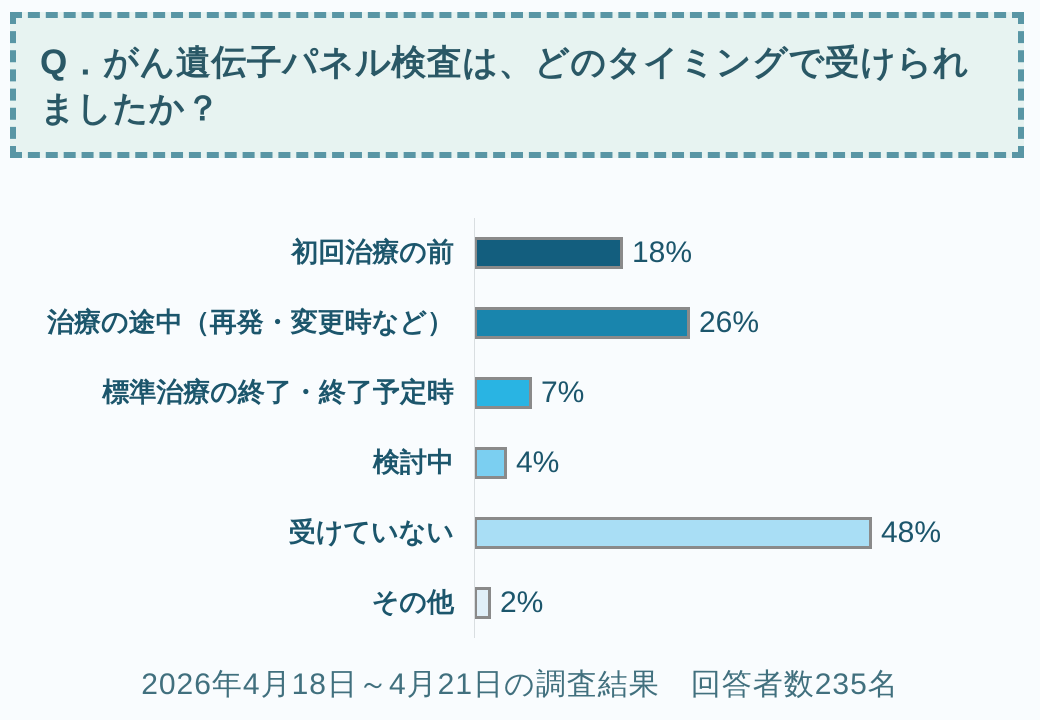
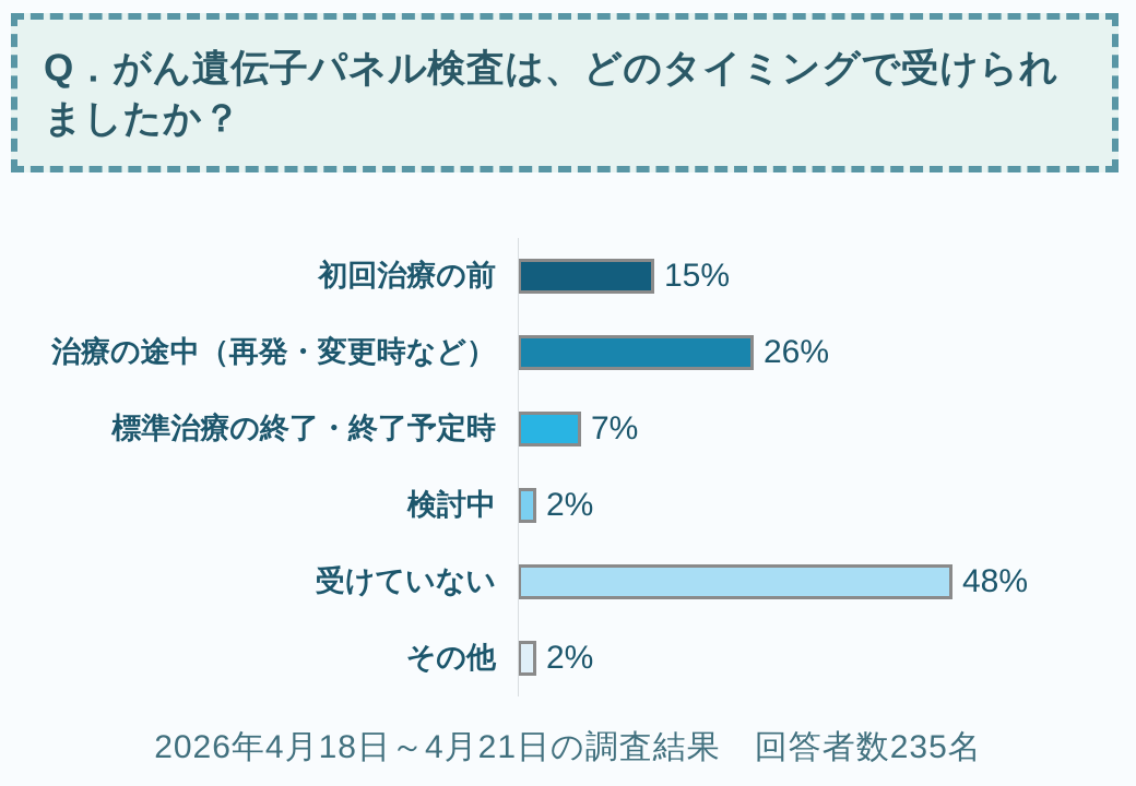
初回治療の前: 18% -> 15%
検討中: 4% -> 2%
